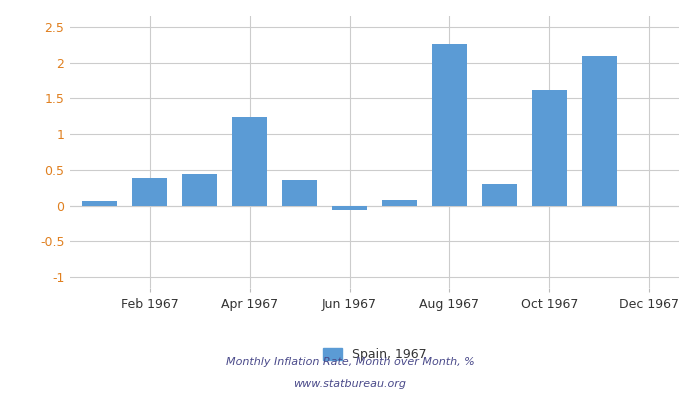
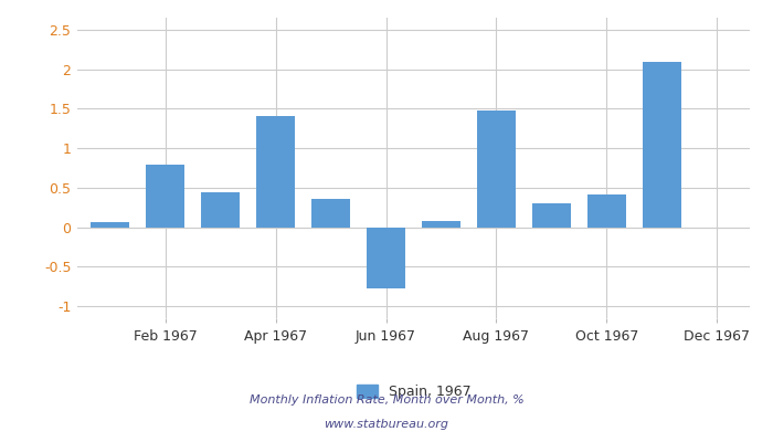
Feb 1967: 0.38 -> 0.79
Apr 1967: 1.24 -> 1.40
Jun 1967: -0.06 -> -0.77
Aug 1967: 2.26 -> 1.47
Oct 1967: 1.62 -> 0.41
